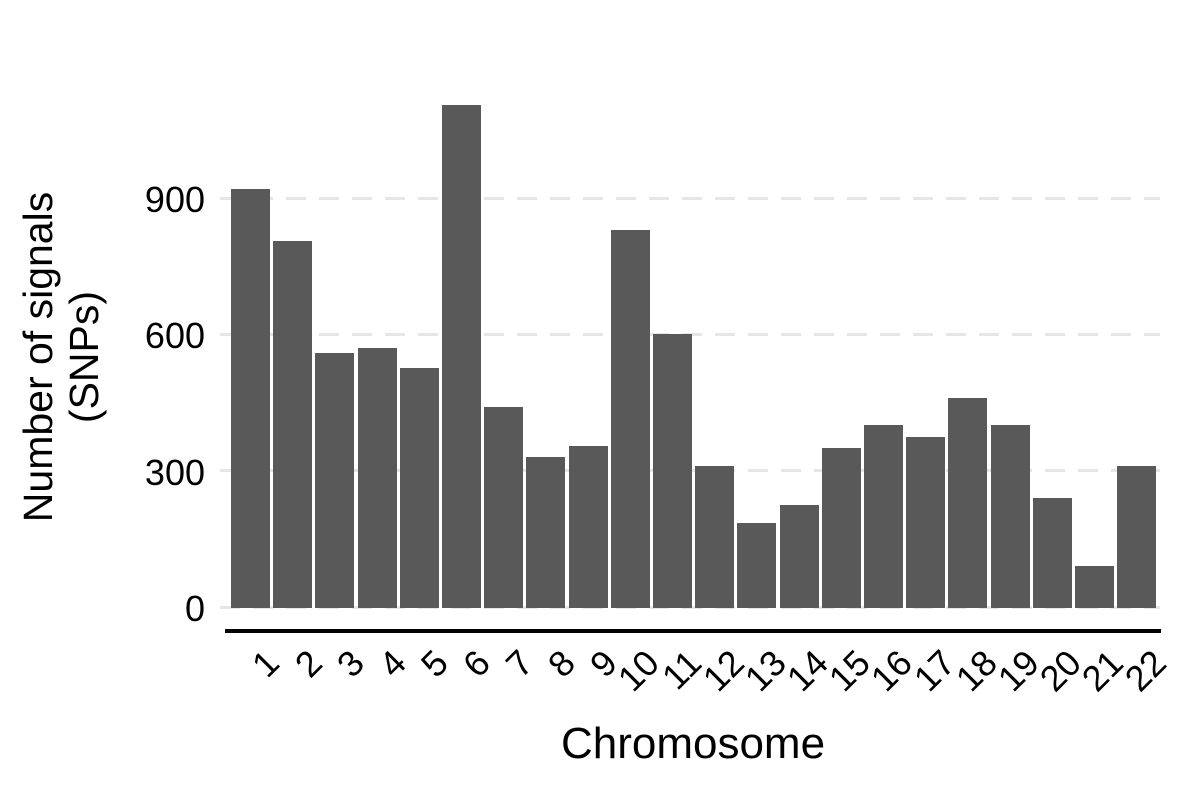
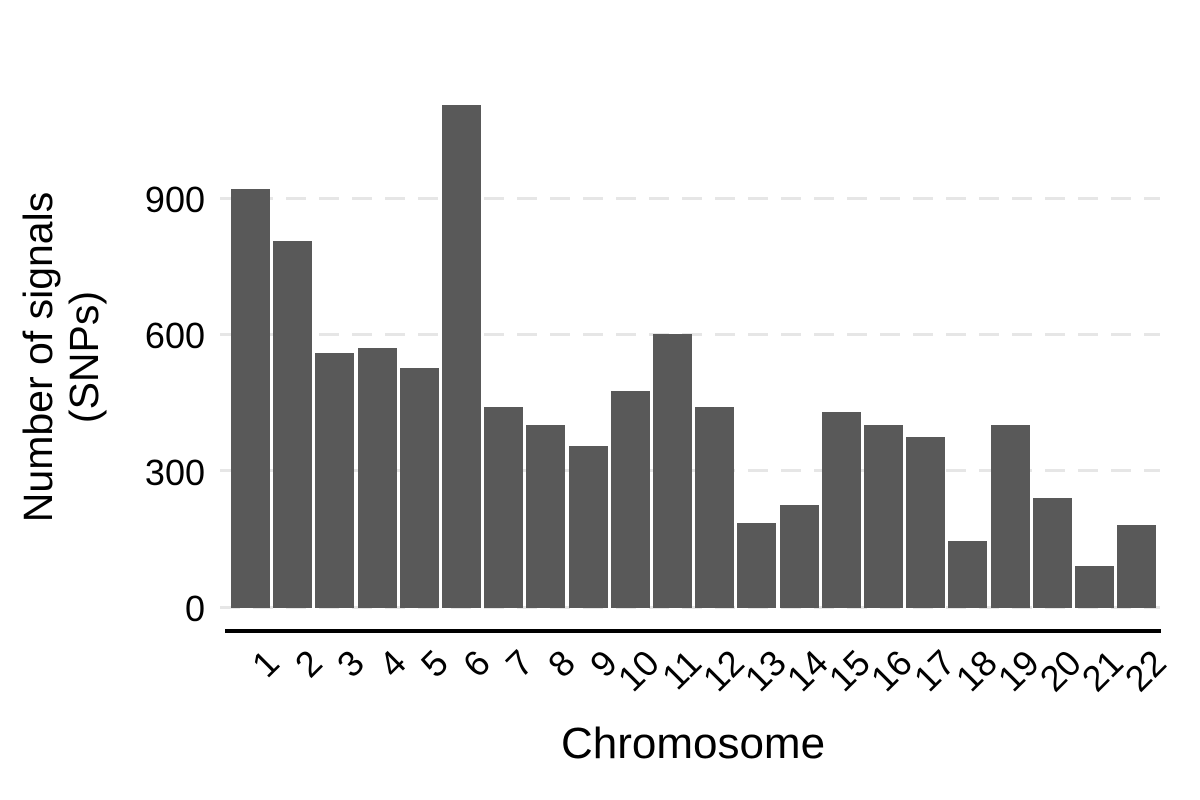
8: 330 -> 400
10: 830 -> 480
12: 310 -> 440
15: 350 -> 430
18: 460 -> 140
22: 310 -> 180
